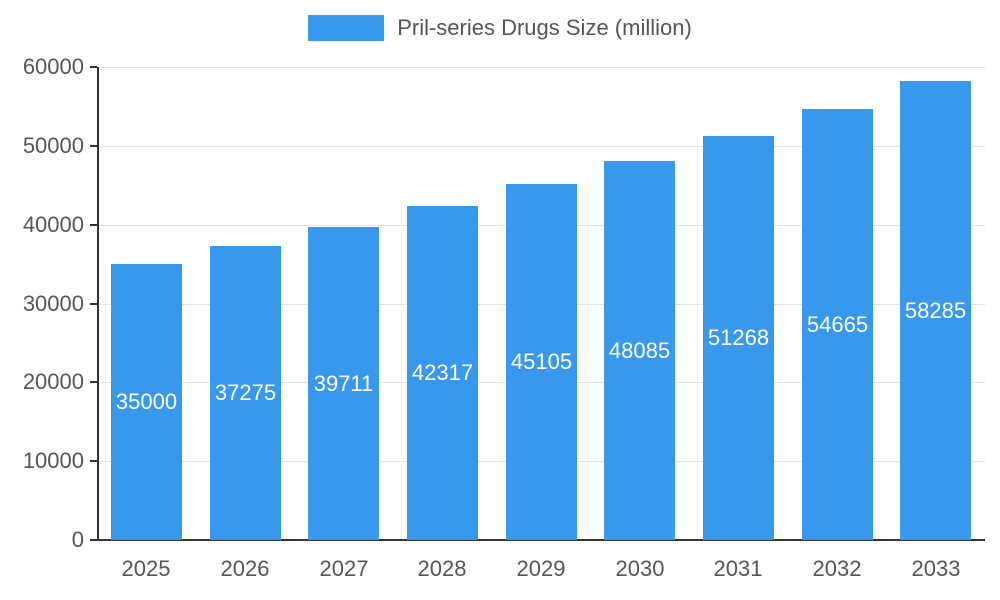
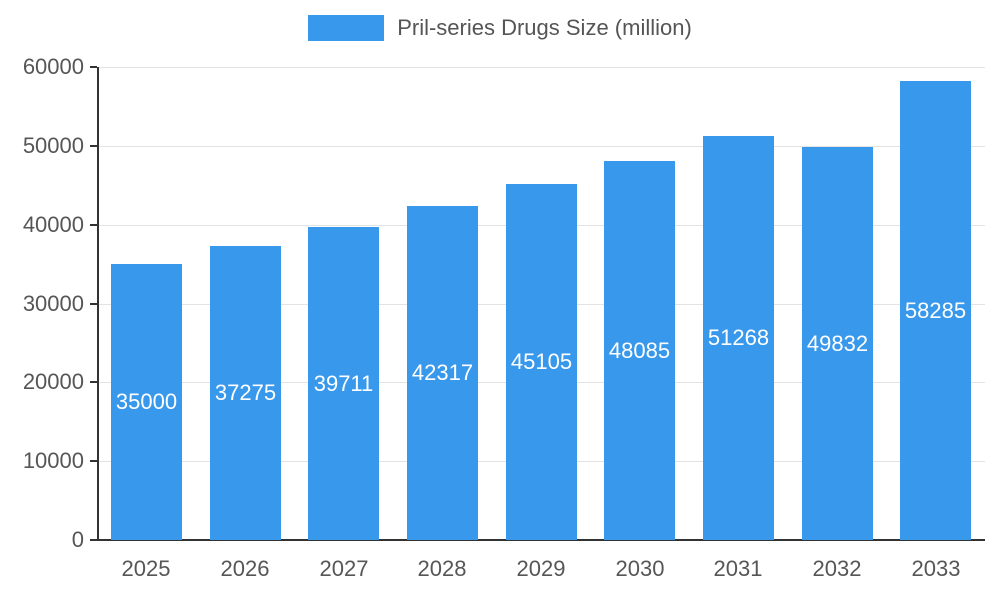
2032: 54665 -> 49832
